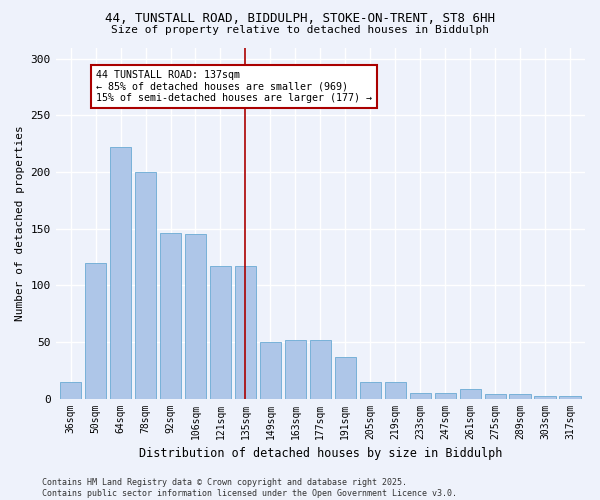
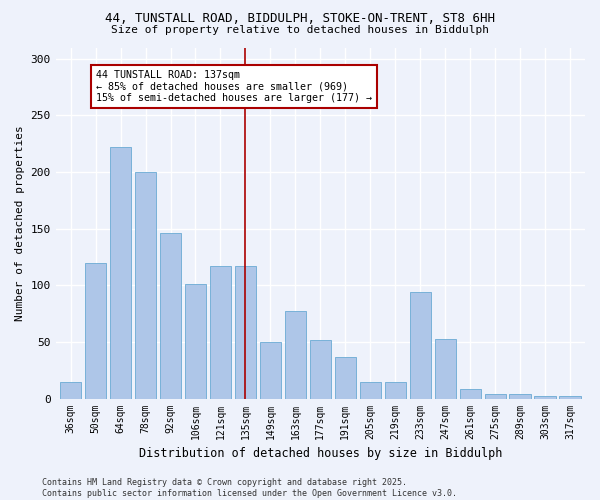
106sqm: 145 -> 101
163sqm: 52 -> 77
233sqm: 5 -> 94
247sqm: 5 -> 53
